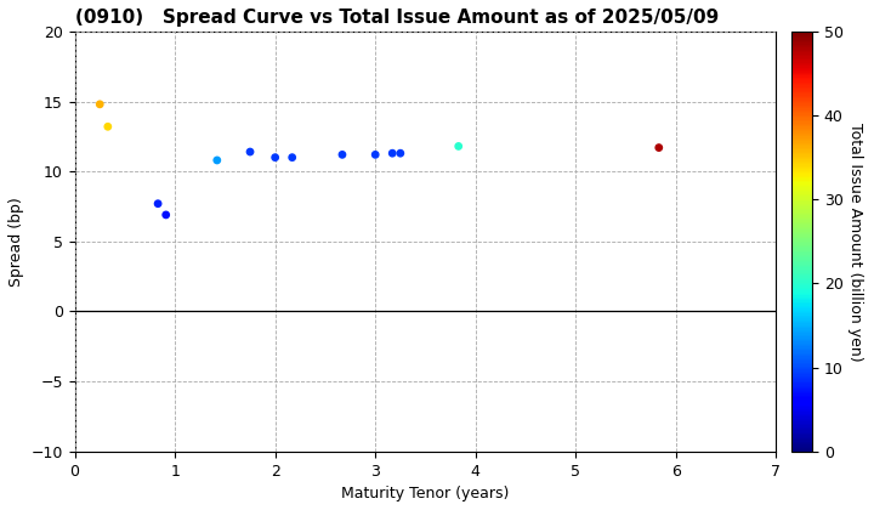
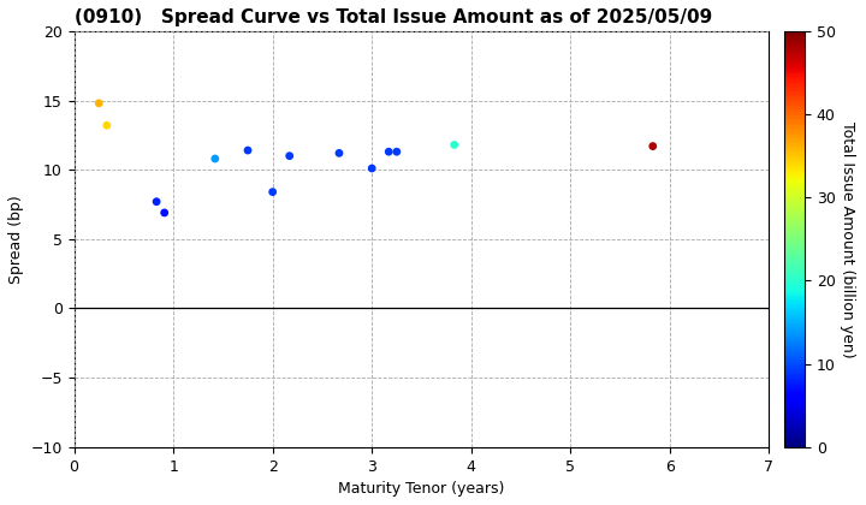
2: 11.0 -> 8.4
3: 11.2 -> 10.1
